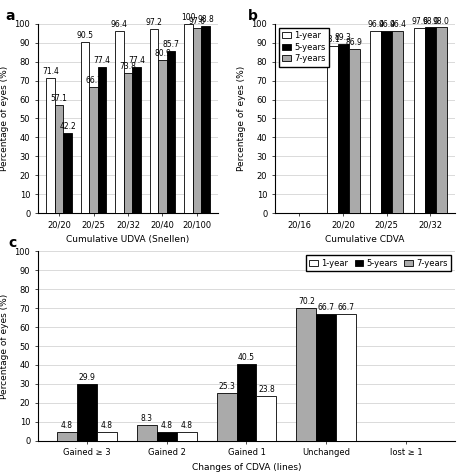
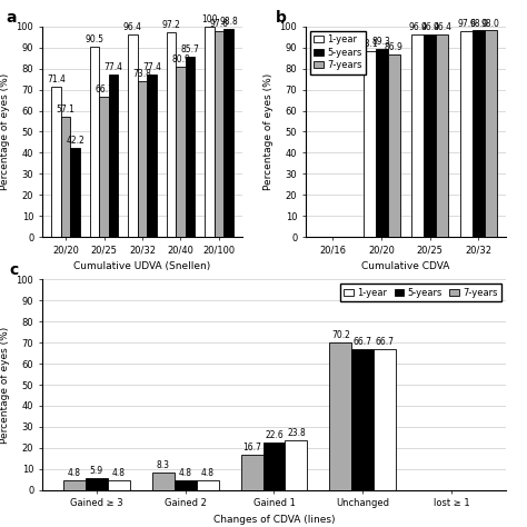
5-years/Gained ≥ 3: 29.9 -> 5.9
7-years/Gained 1: 25.3 -> 16.7
5-years/Gained 1: 40.5 -> 22.6
